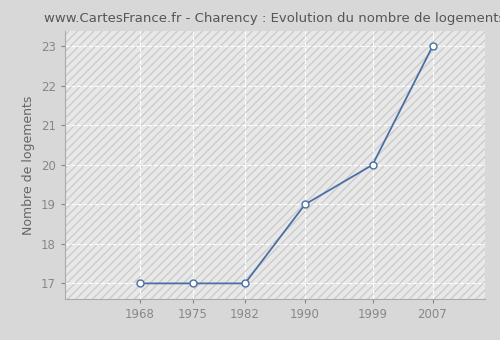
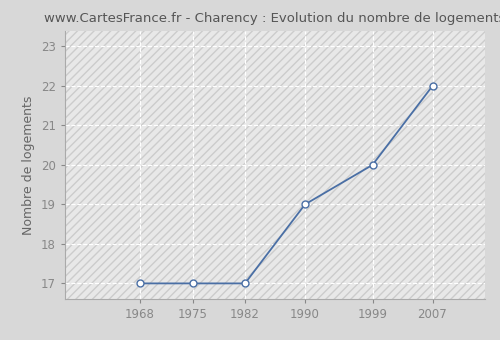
2007: 23 -> 22
